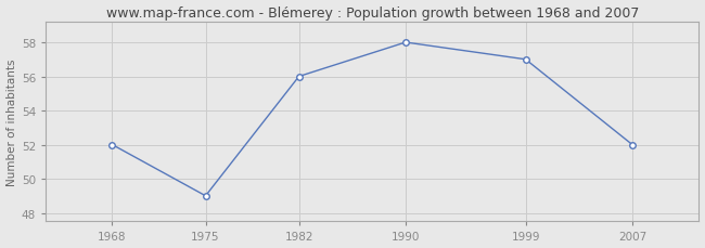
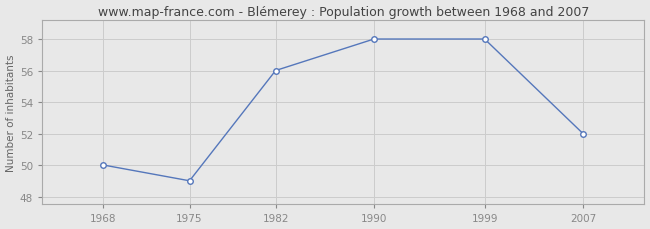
1968: 52 -> 50
1999: 57 -> 58
